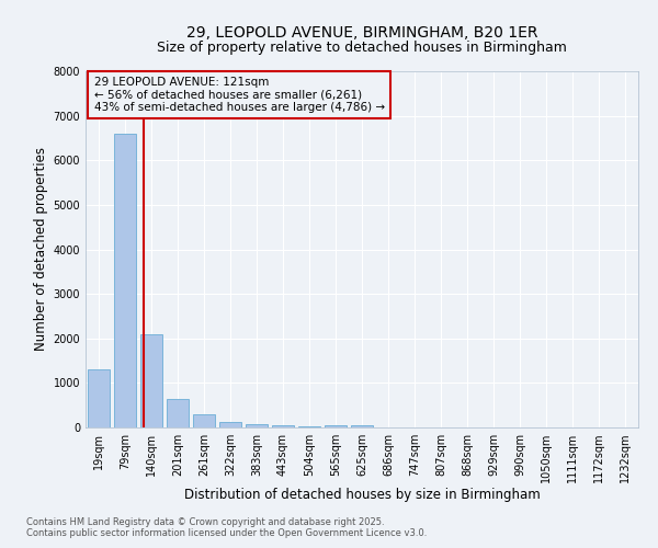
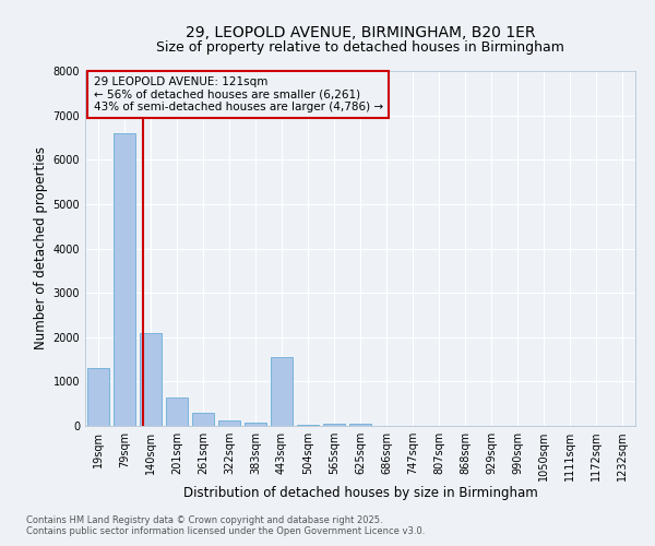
443sqm: 40 -> 1550
